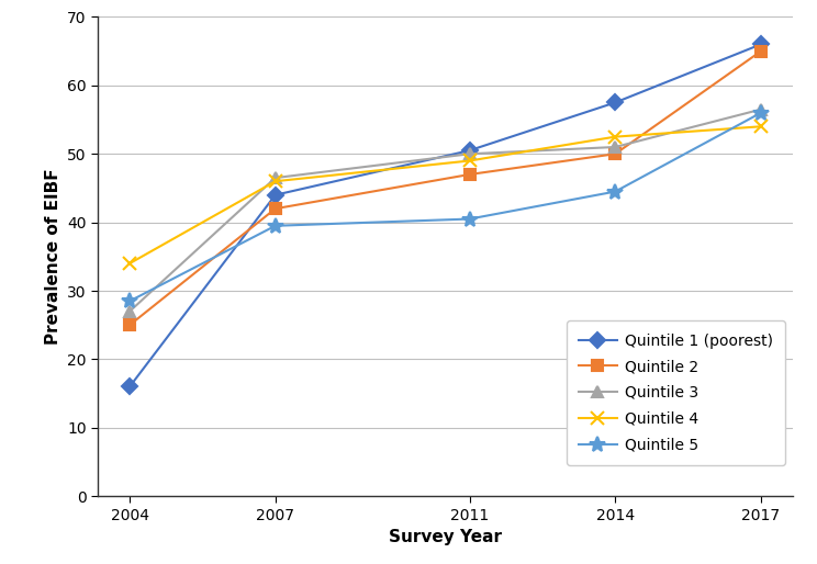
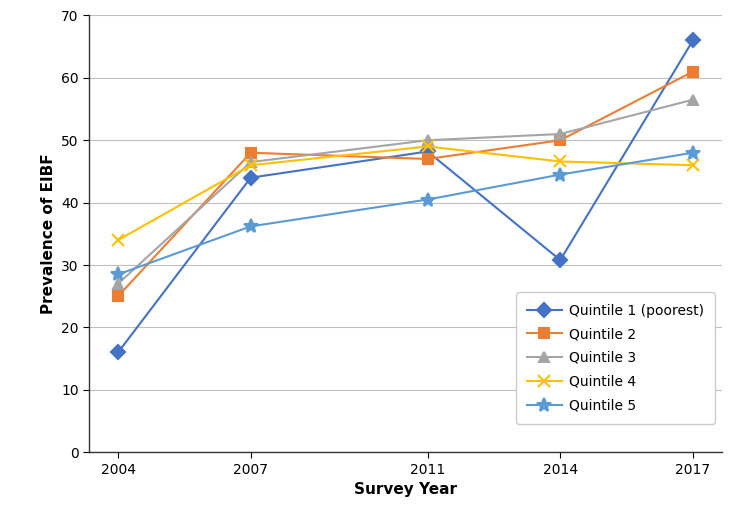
Quintile 2/2007: 42 -> 48
Quintile 5/2007: 39.5 -> 36.2
Quintile 1 (poorest)/2011: 50.5 -> 48.2
Quintile 1 (poorest)/2014: 57.5 -> 30.8
Quintile 4/2014: 52.5 -> 46.6
Quintile 2/2017: 65 -> 61
Quintile 4/2017: 54.0 -> 46.0
Quintile 5/2017: 56.0 -> 48.0
